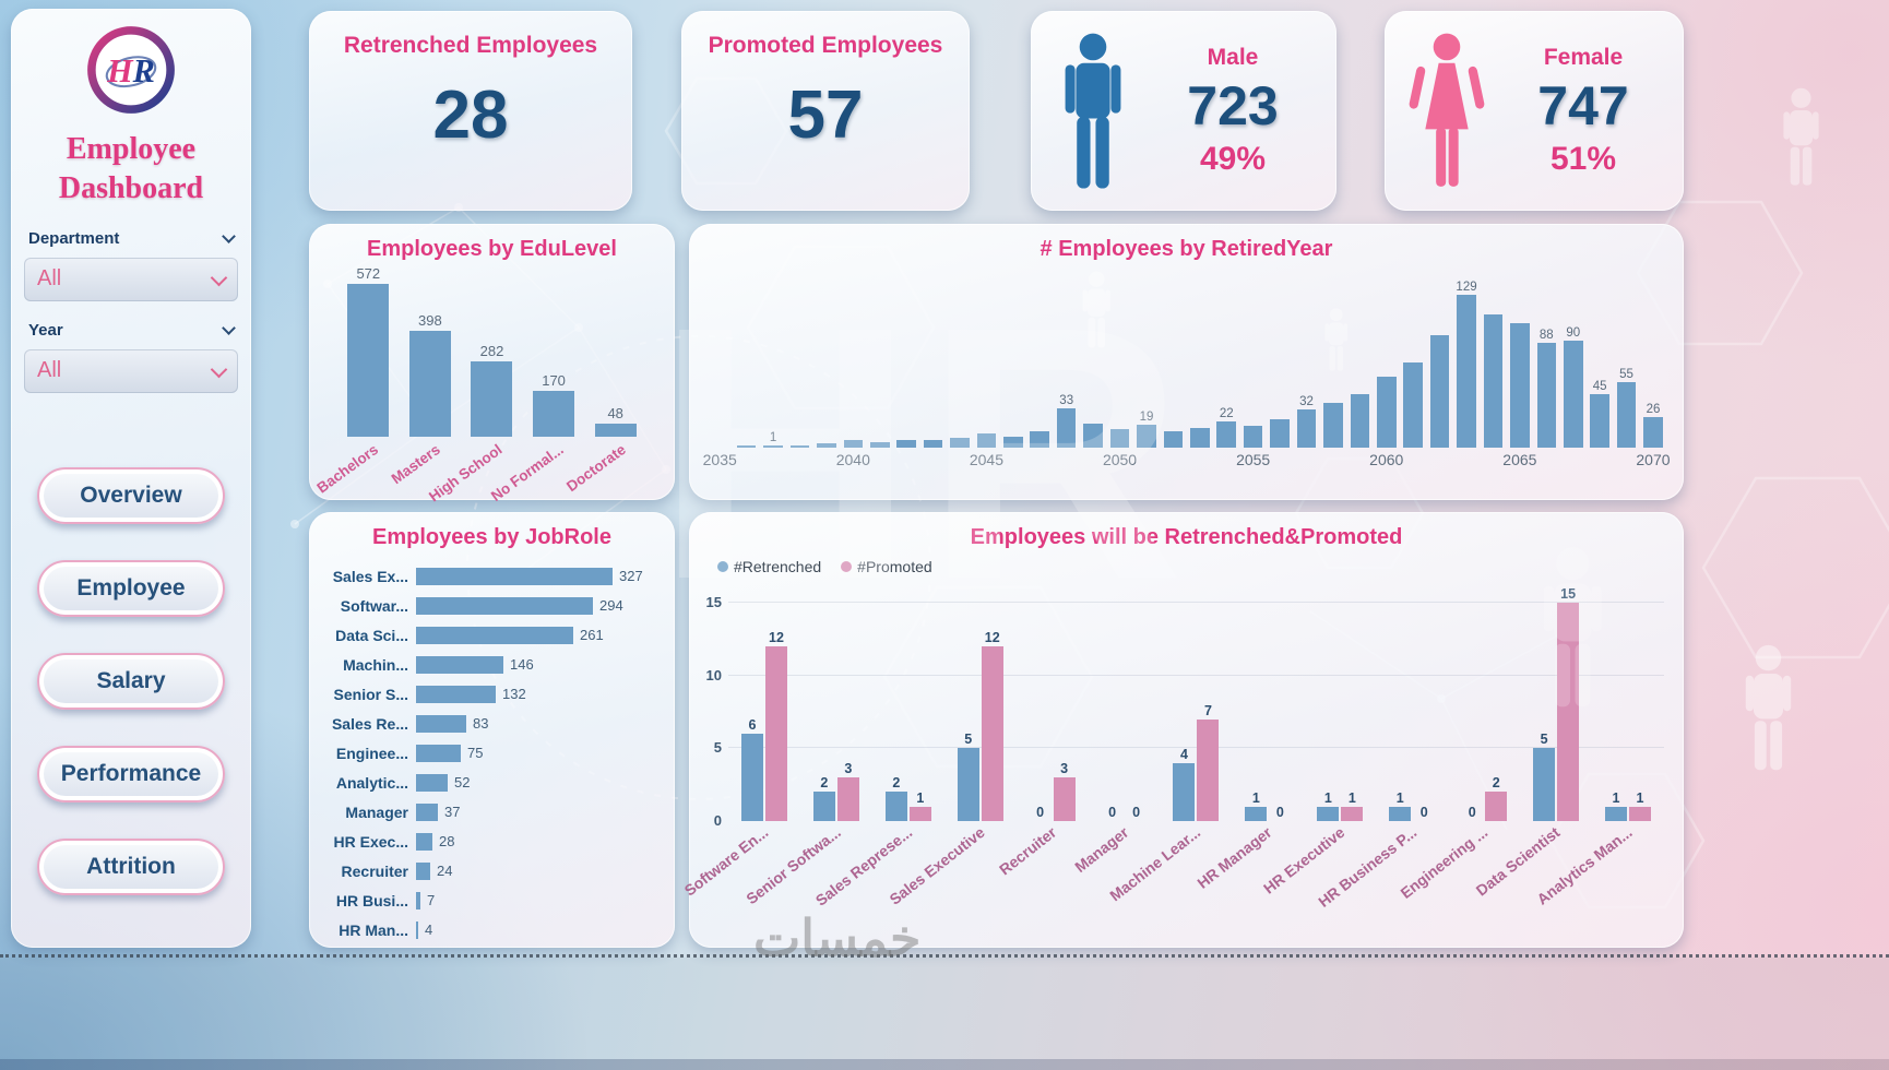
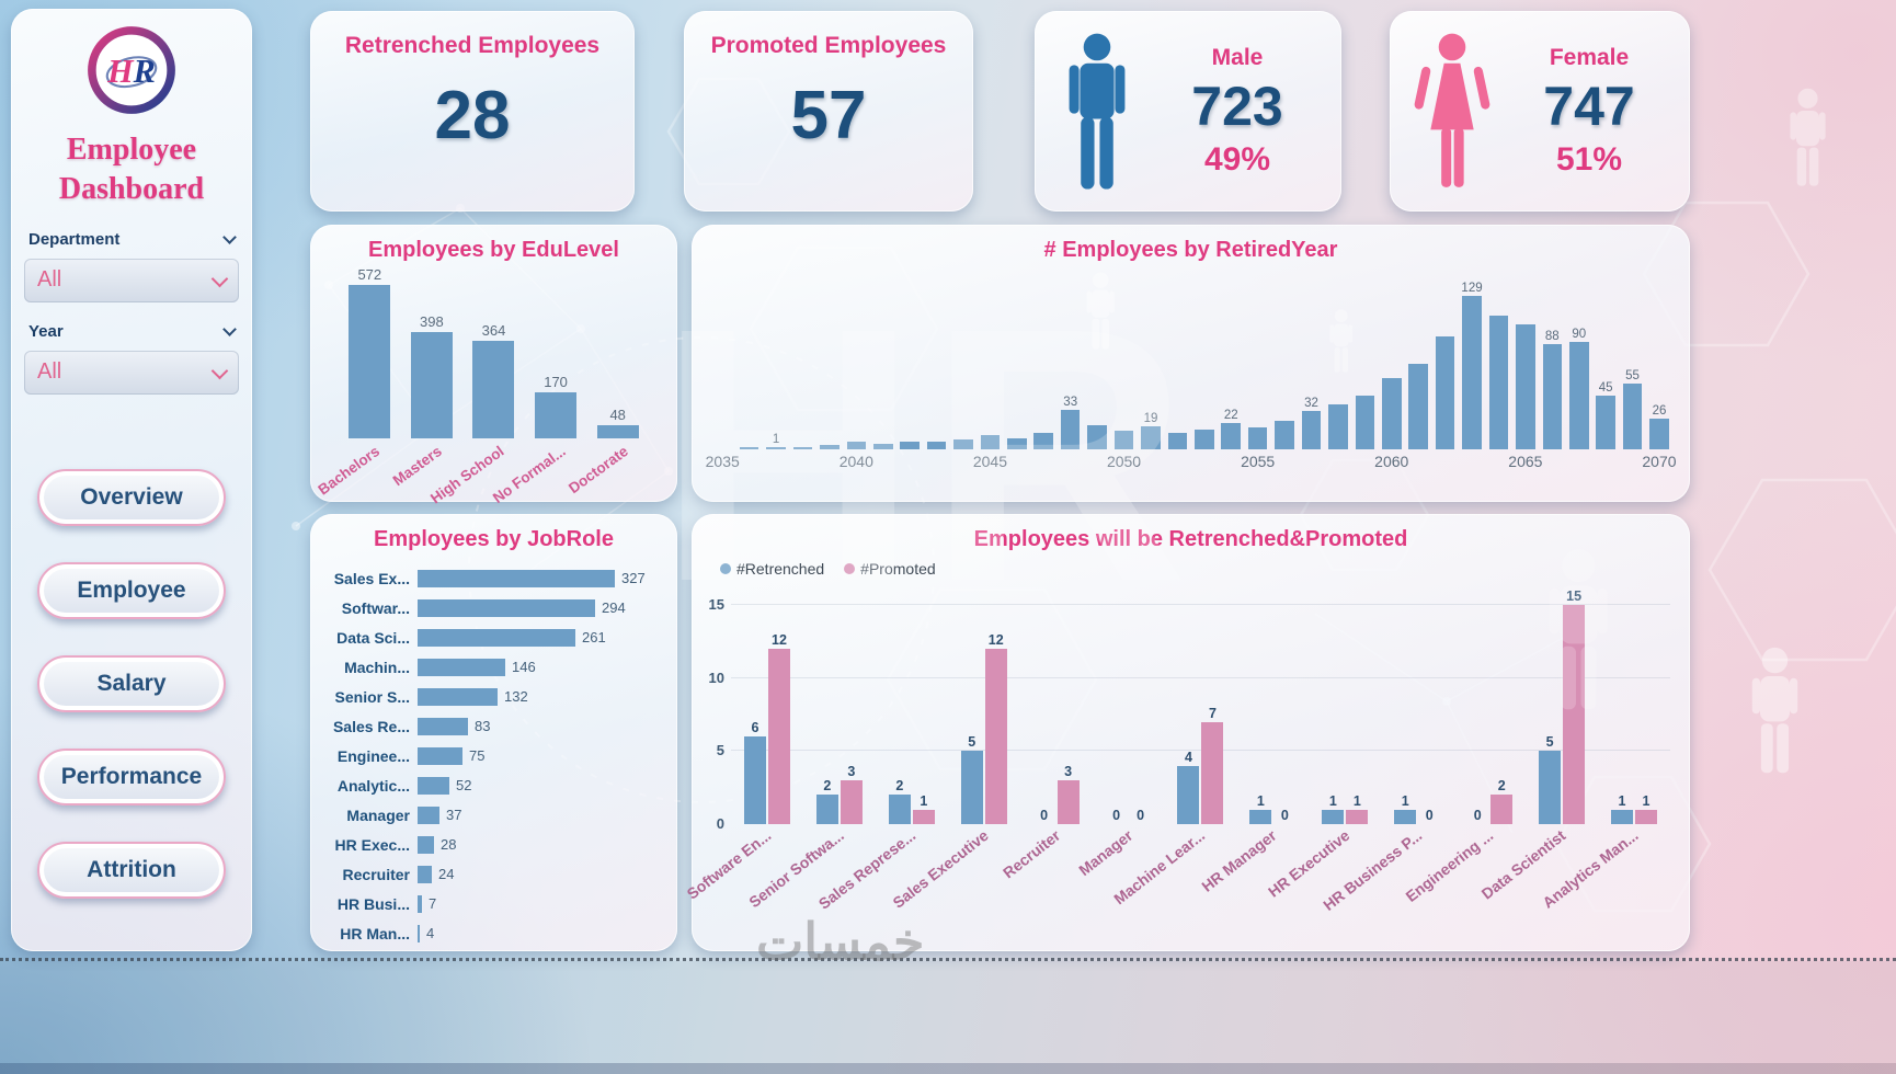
Employees by EduLevel/High School: 282 -> 364
